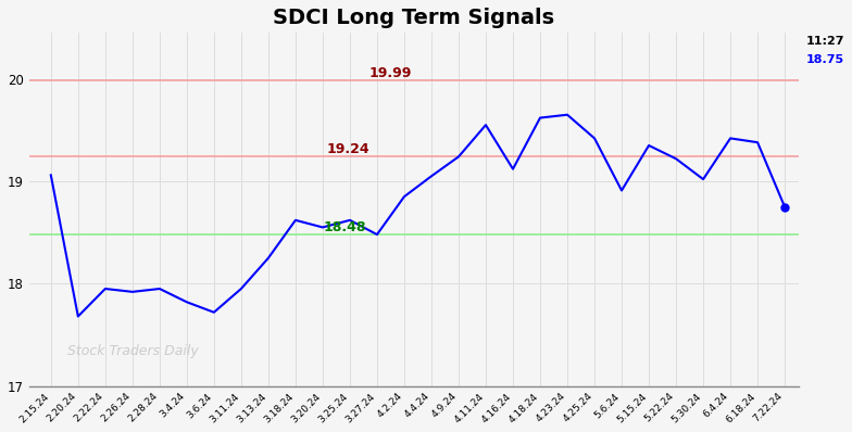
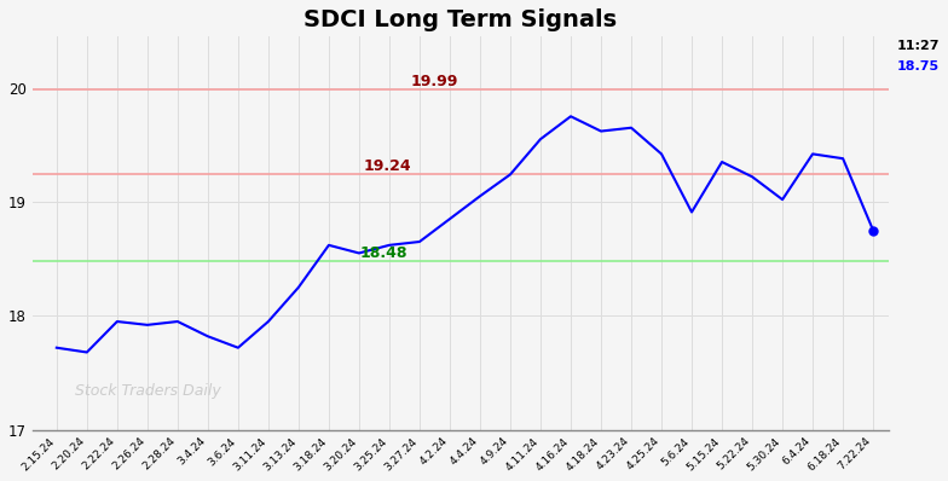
2.15.24: 19.06 -> 17.72
3.27.24: 18.48 -> 18.65
4.16.24: 19.12 -> 19.75
